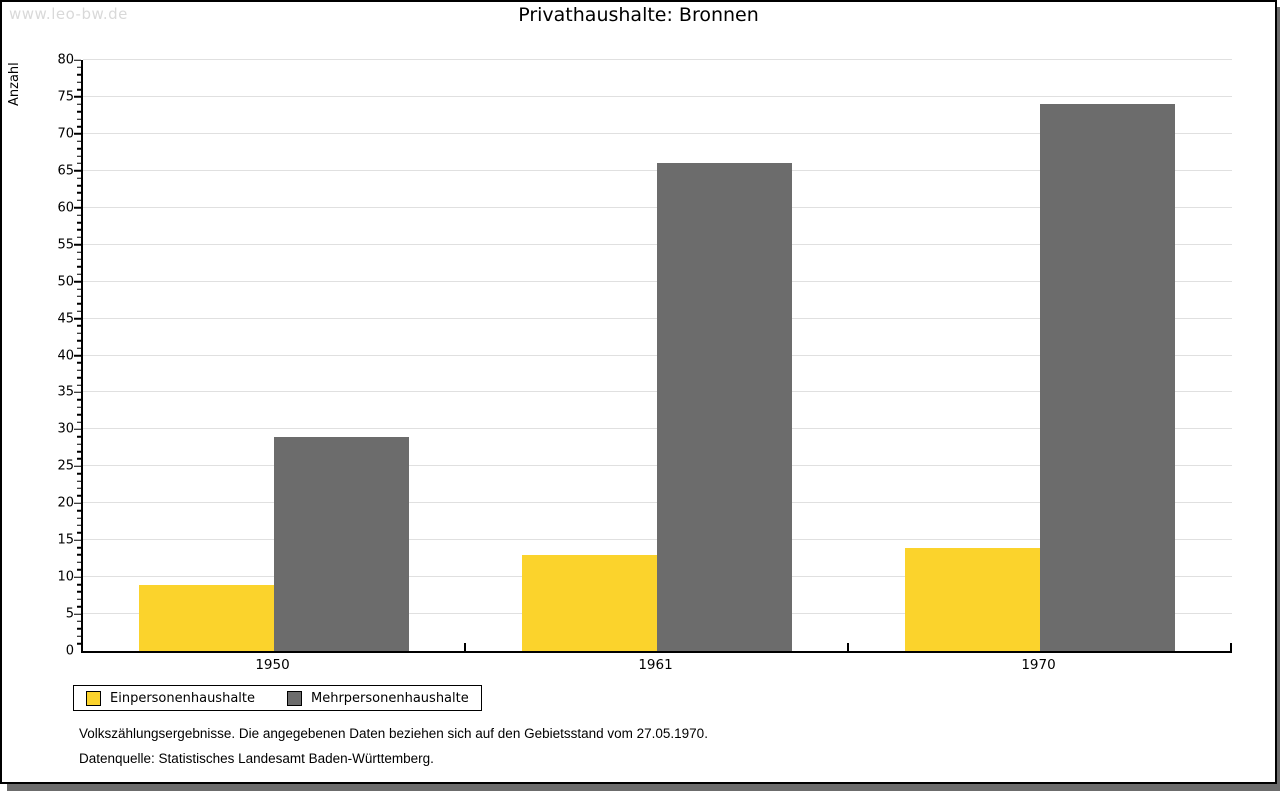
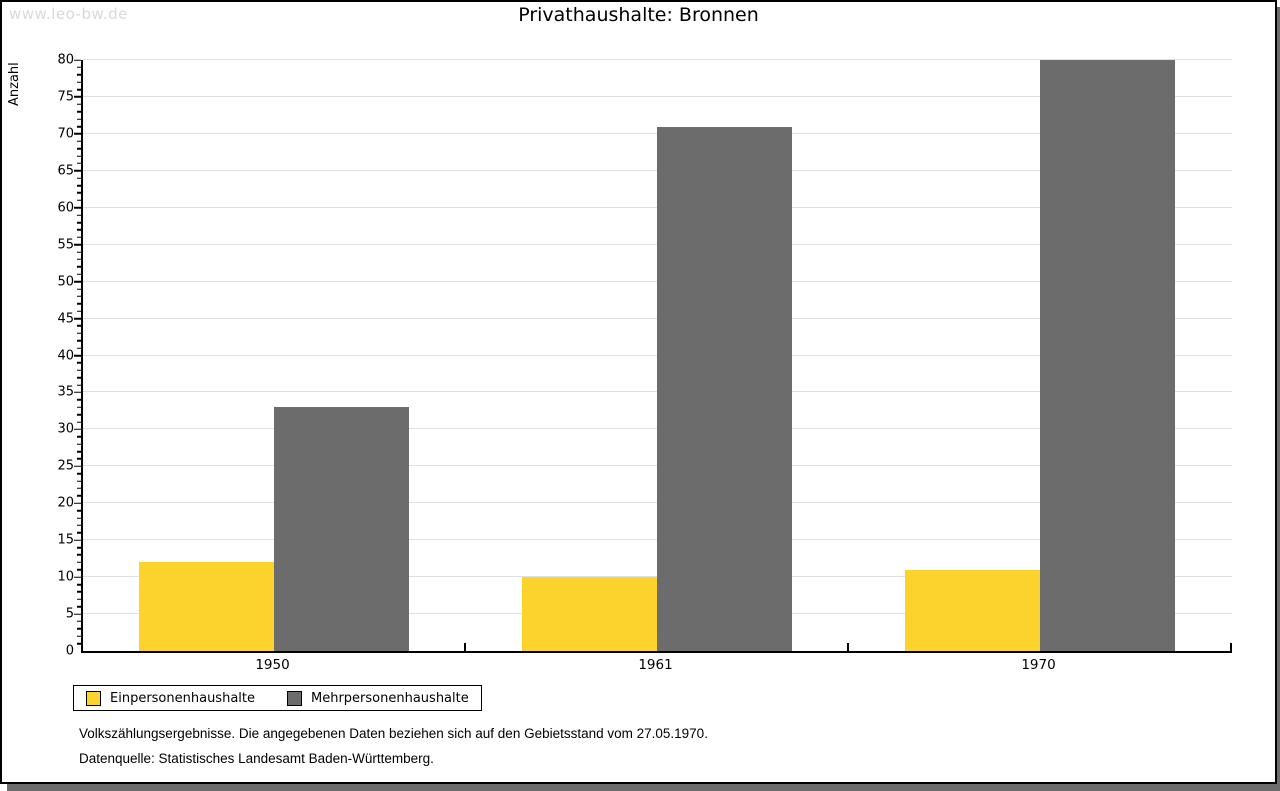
Einpersonenhaushalte/1950: 9 -> 12
Mehrpersonenhaushalte/1950: 29 -> 33
Einpersonenhaushalte/1961: 13 -> 10
Mehrpersonenhaushalte/1961: 66 -> 71
Einpersonenhaushalte/1970: 14 -> 11
Mehrpersonenhaushalte/1970: 74 -> 80
